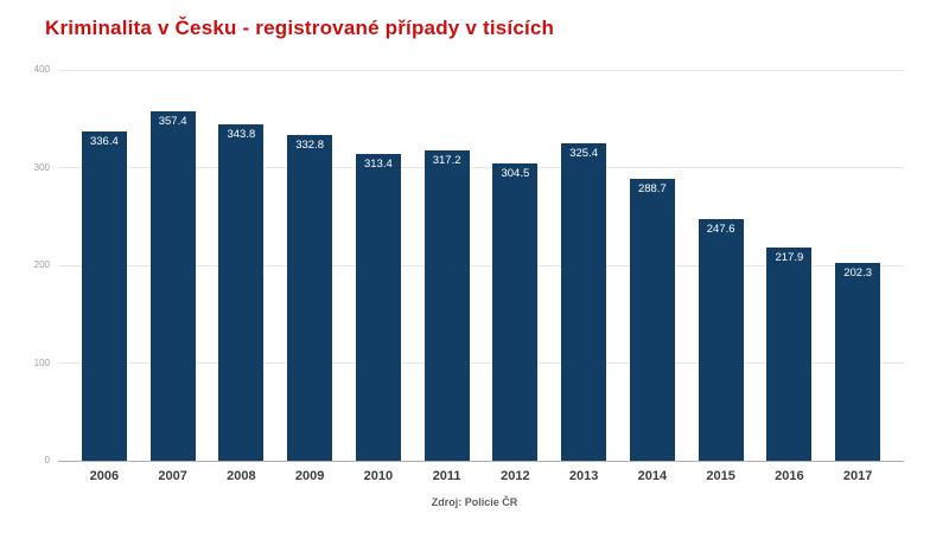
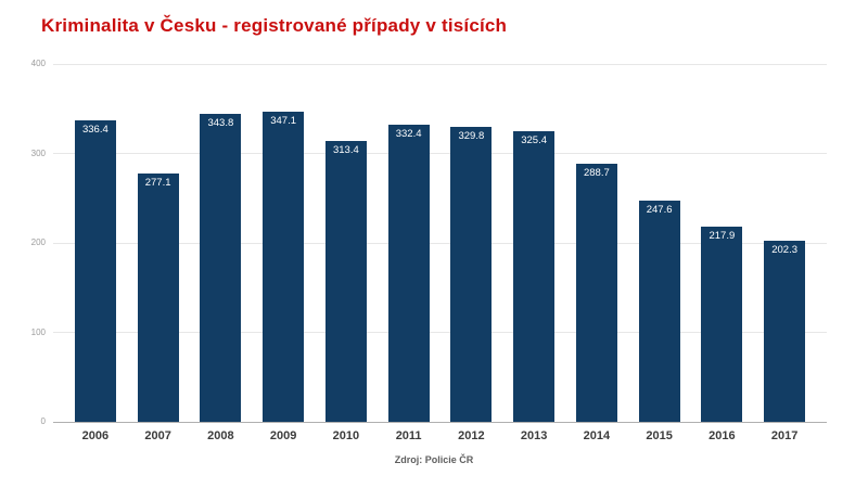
2007: 357.4 -> 277.1
2009: 332.8 -> 347.1
2011: 317.2 -> 332.4
2012: 304.5 -> 329.8
